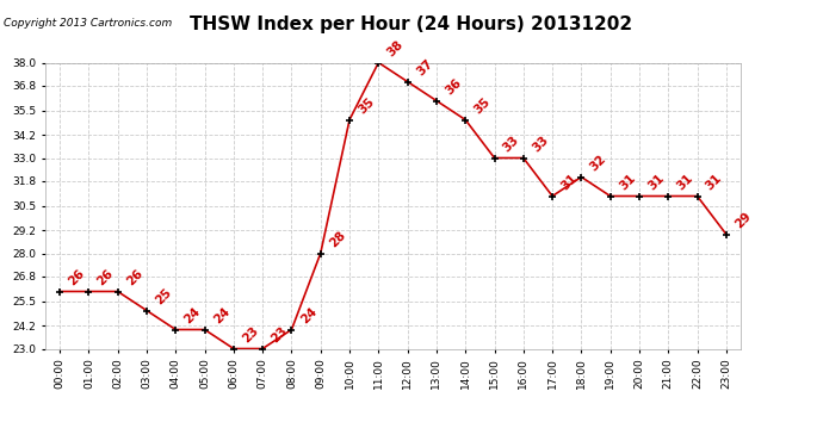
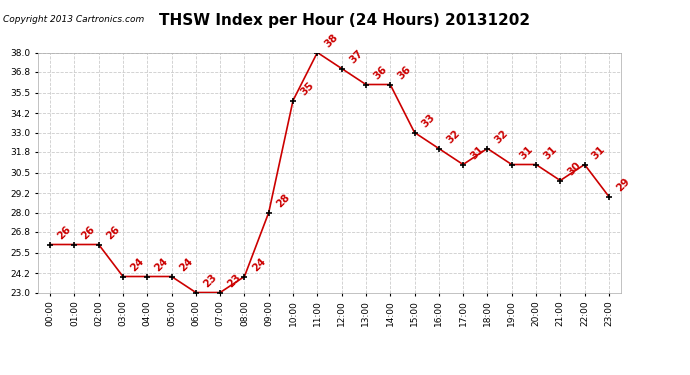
03:00: 25 -> 24
14:00: 35 -> 36
16:00: 33 -> 32
21:00: 31 -> 30
